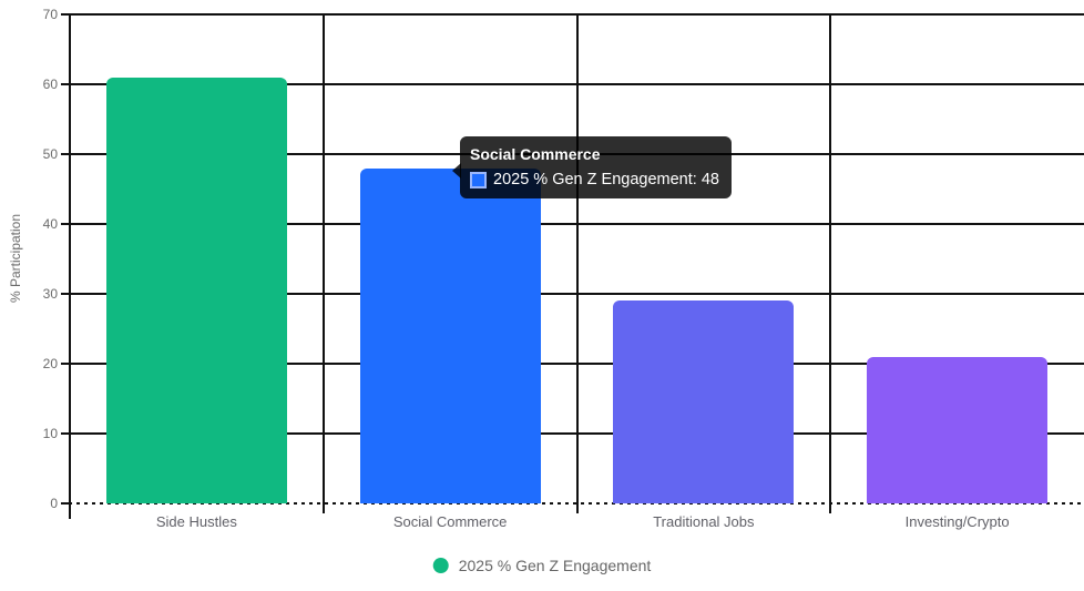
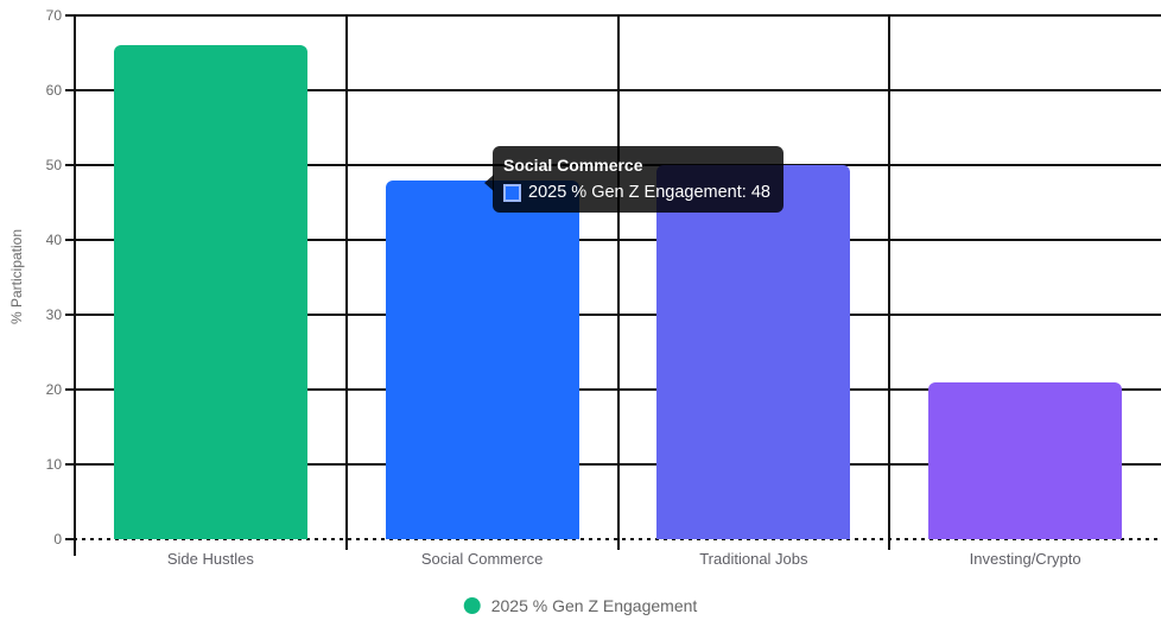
Side Hustles: 61 -> 66
Traditional Jobs: 29 -> 50
